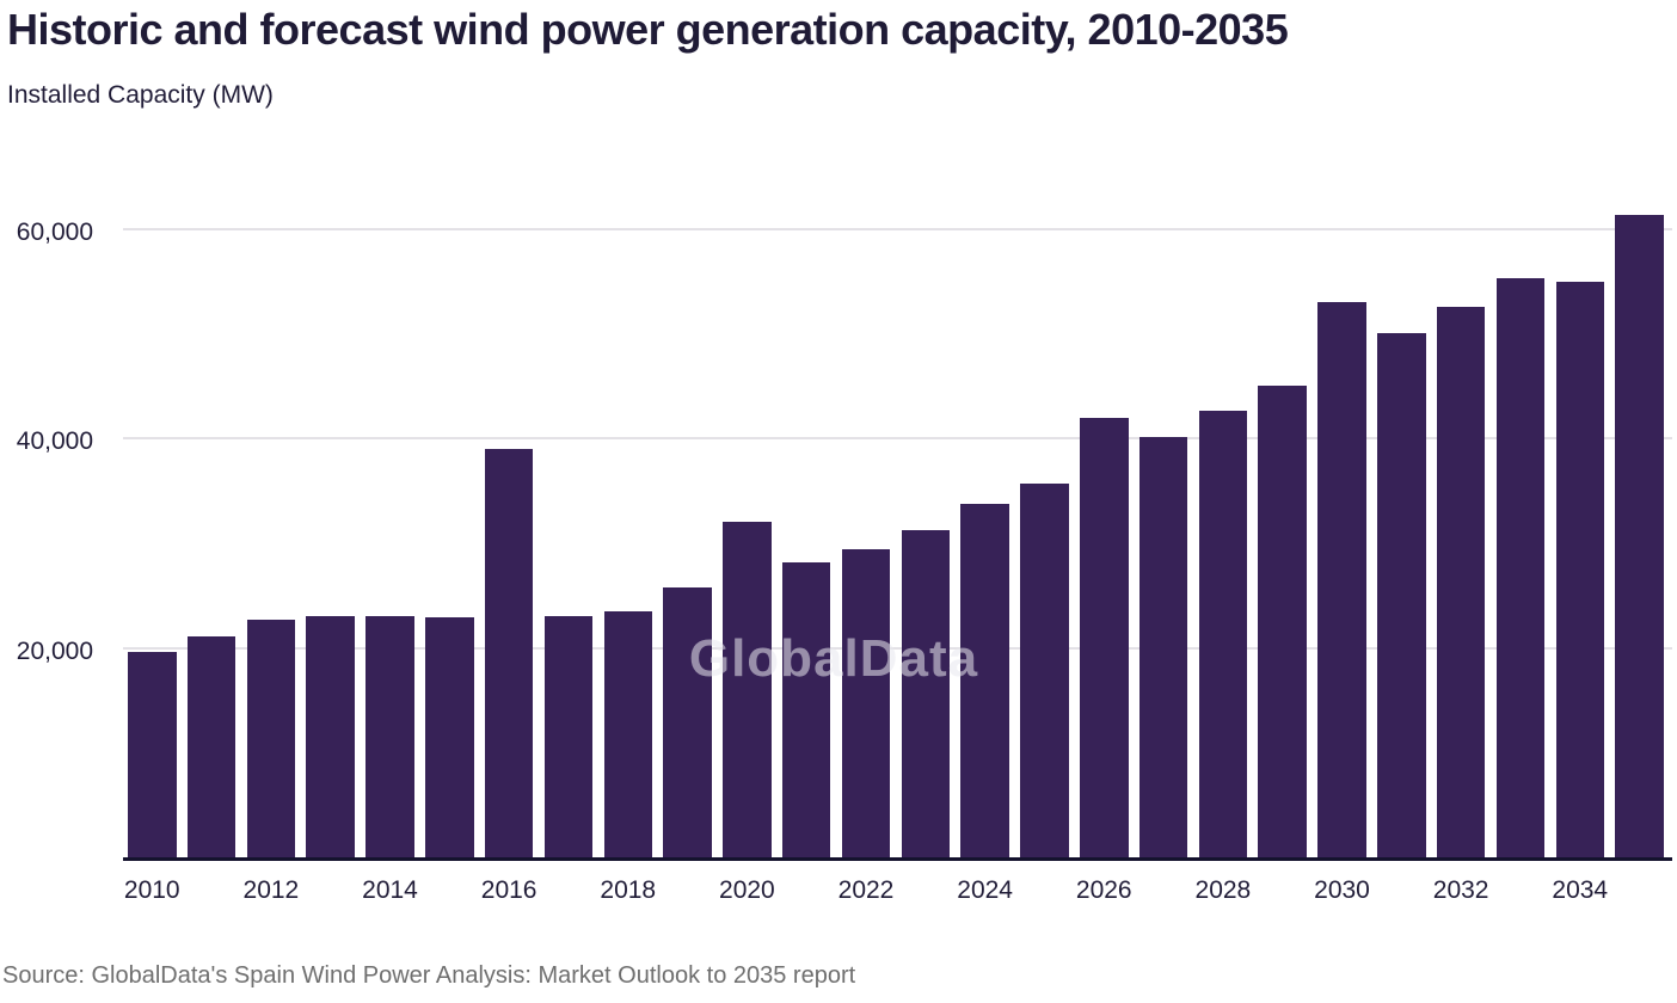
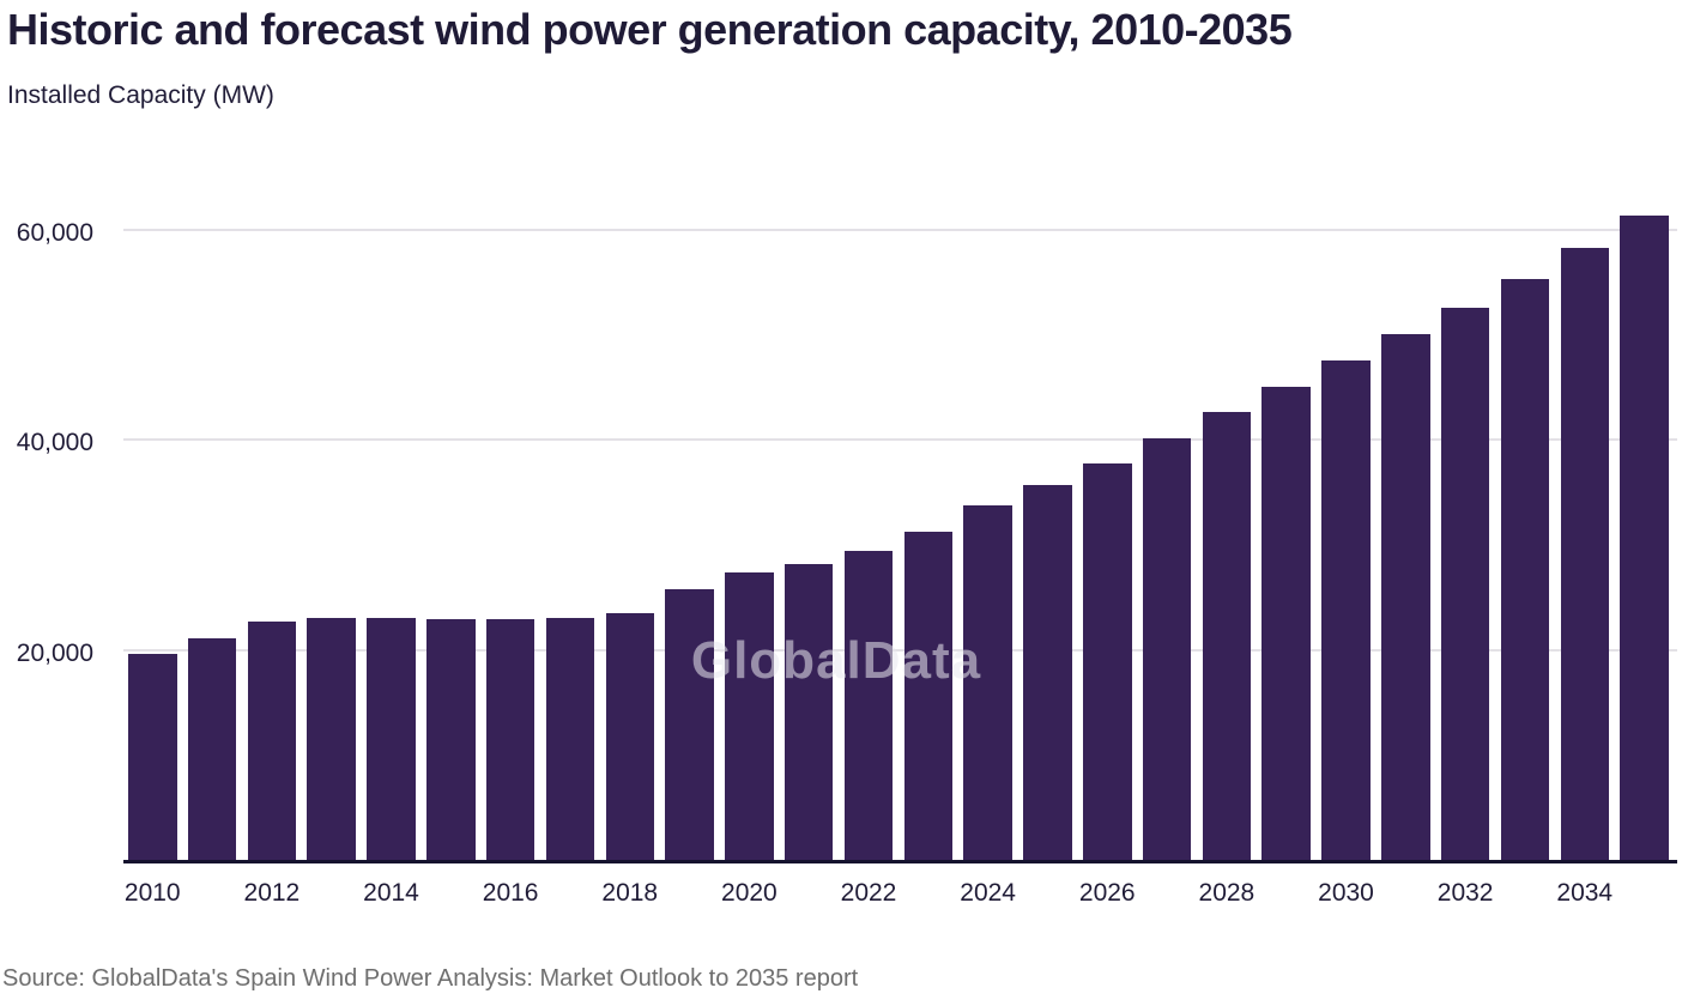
2016: 39000 -> 23000
2020: 32000 -> 27000
2026: 42000 -> 38000
2030: 53000 -> 48000
2034: 55000 -> 58000
